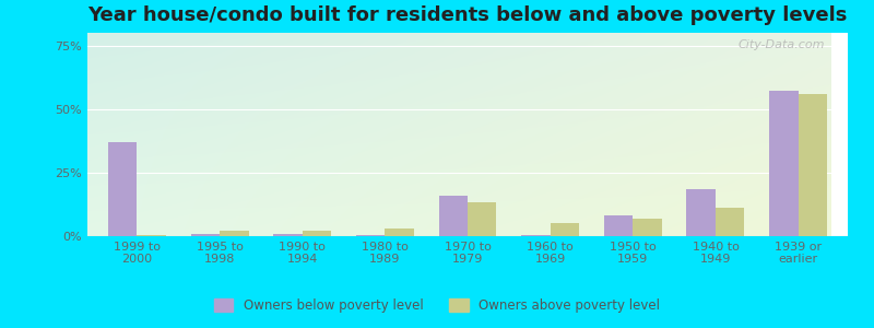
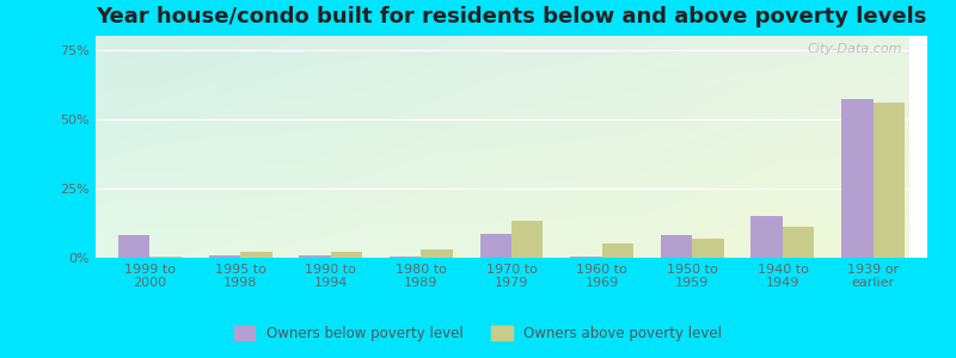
Owners below poverty level/1999 to 2000: 37.0% -> 8.0%
Owners below poverty level/1970 to 1979: 16.0% -> 8.5%
Owners below poverty level/1940 to 1949: 18.5% -> 15.0%
